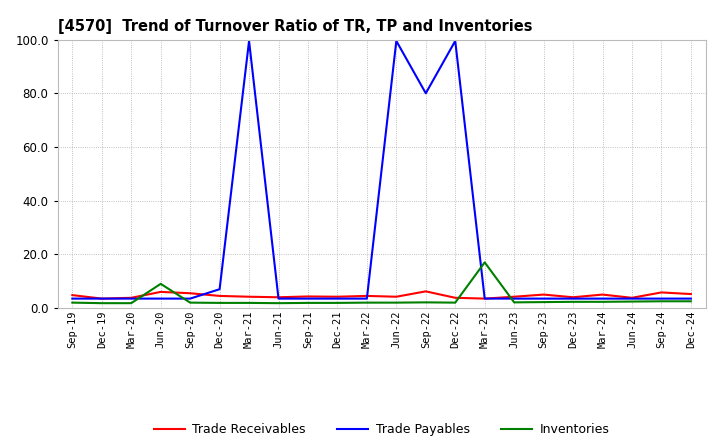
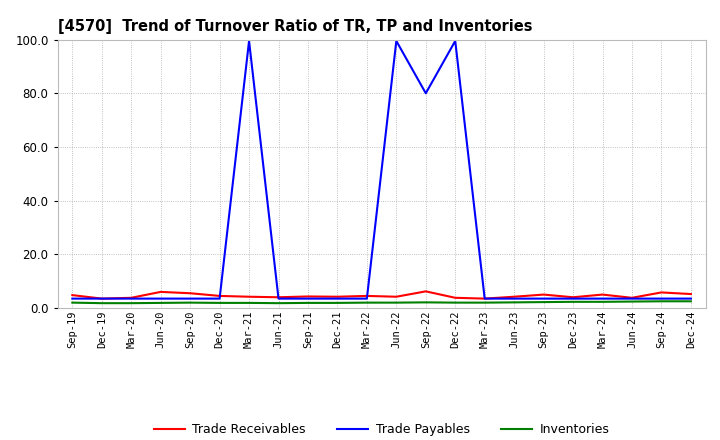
Inventories/Jun-20: 9.0 -> 1.9
Trade Payables/Dec-20: 7.0 -> 3.5
Inventories/Mar-23: 17.0 -> 2.0
